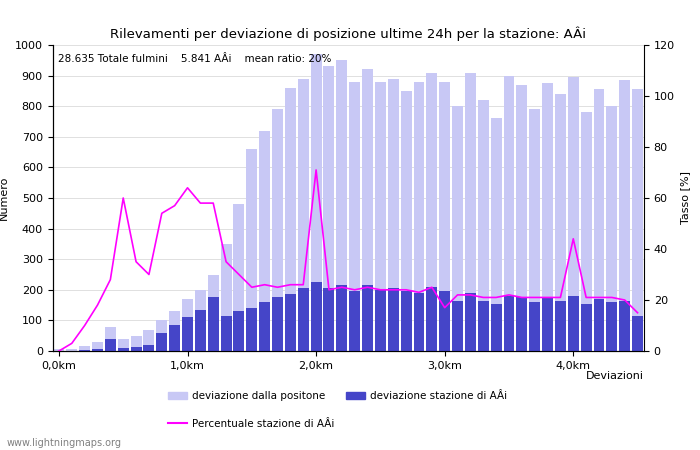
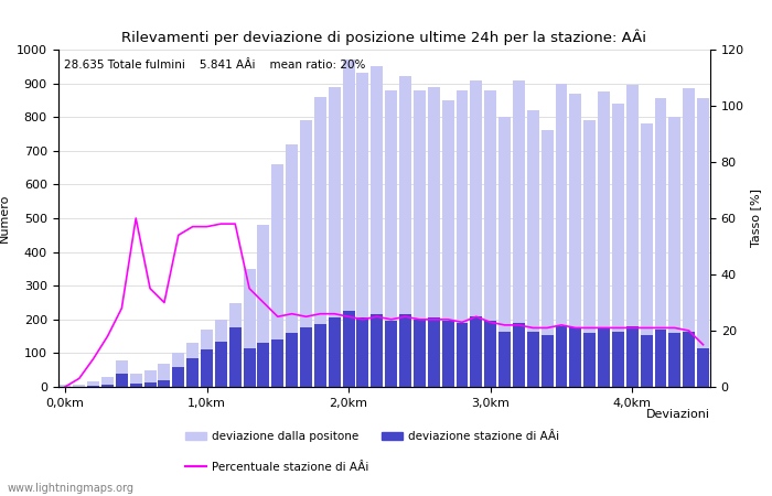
Percentuale stazione di AÂi/1,0km: 64 -> 57
Percentuale stazione di AÂi/2,0km: 71 -> 25
Percentuale stazione di AÂi/3,0km: 17 -> 23
Percentuale stazione di AÂi/4,0km: 44 -> 21
